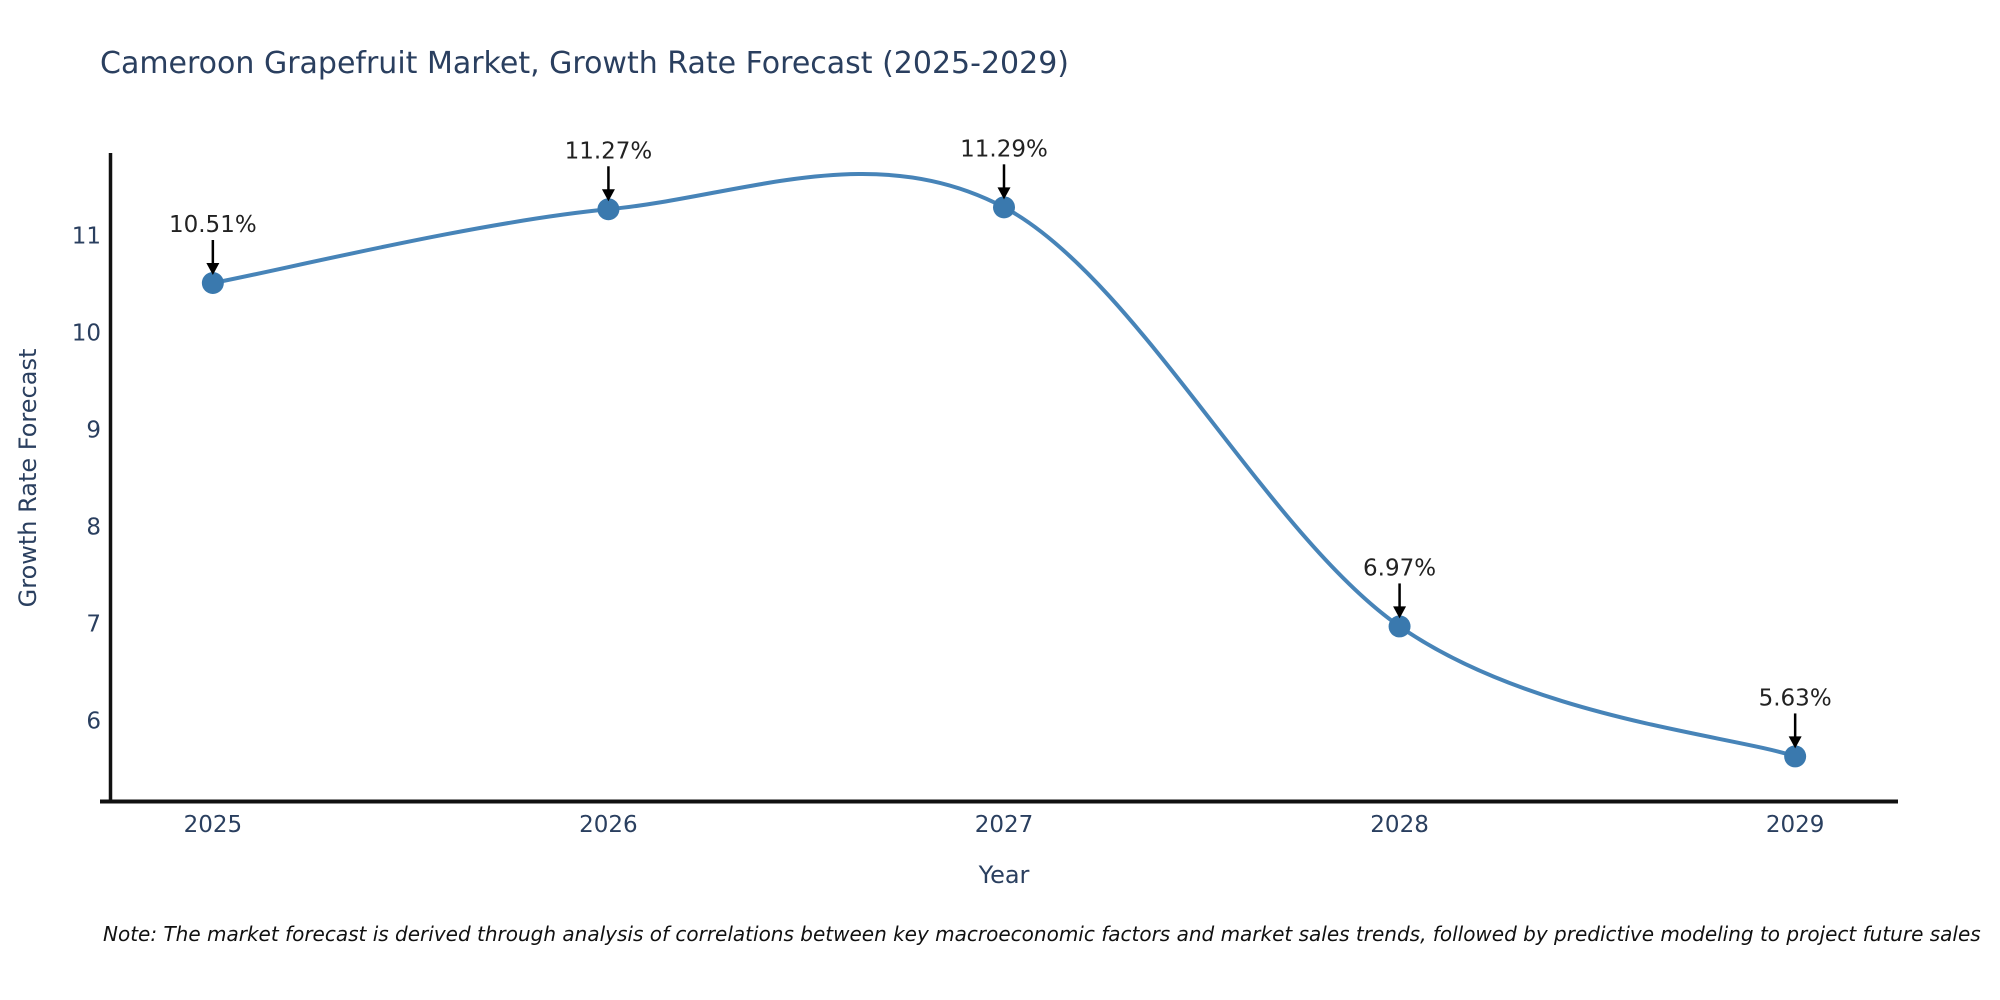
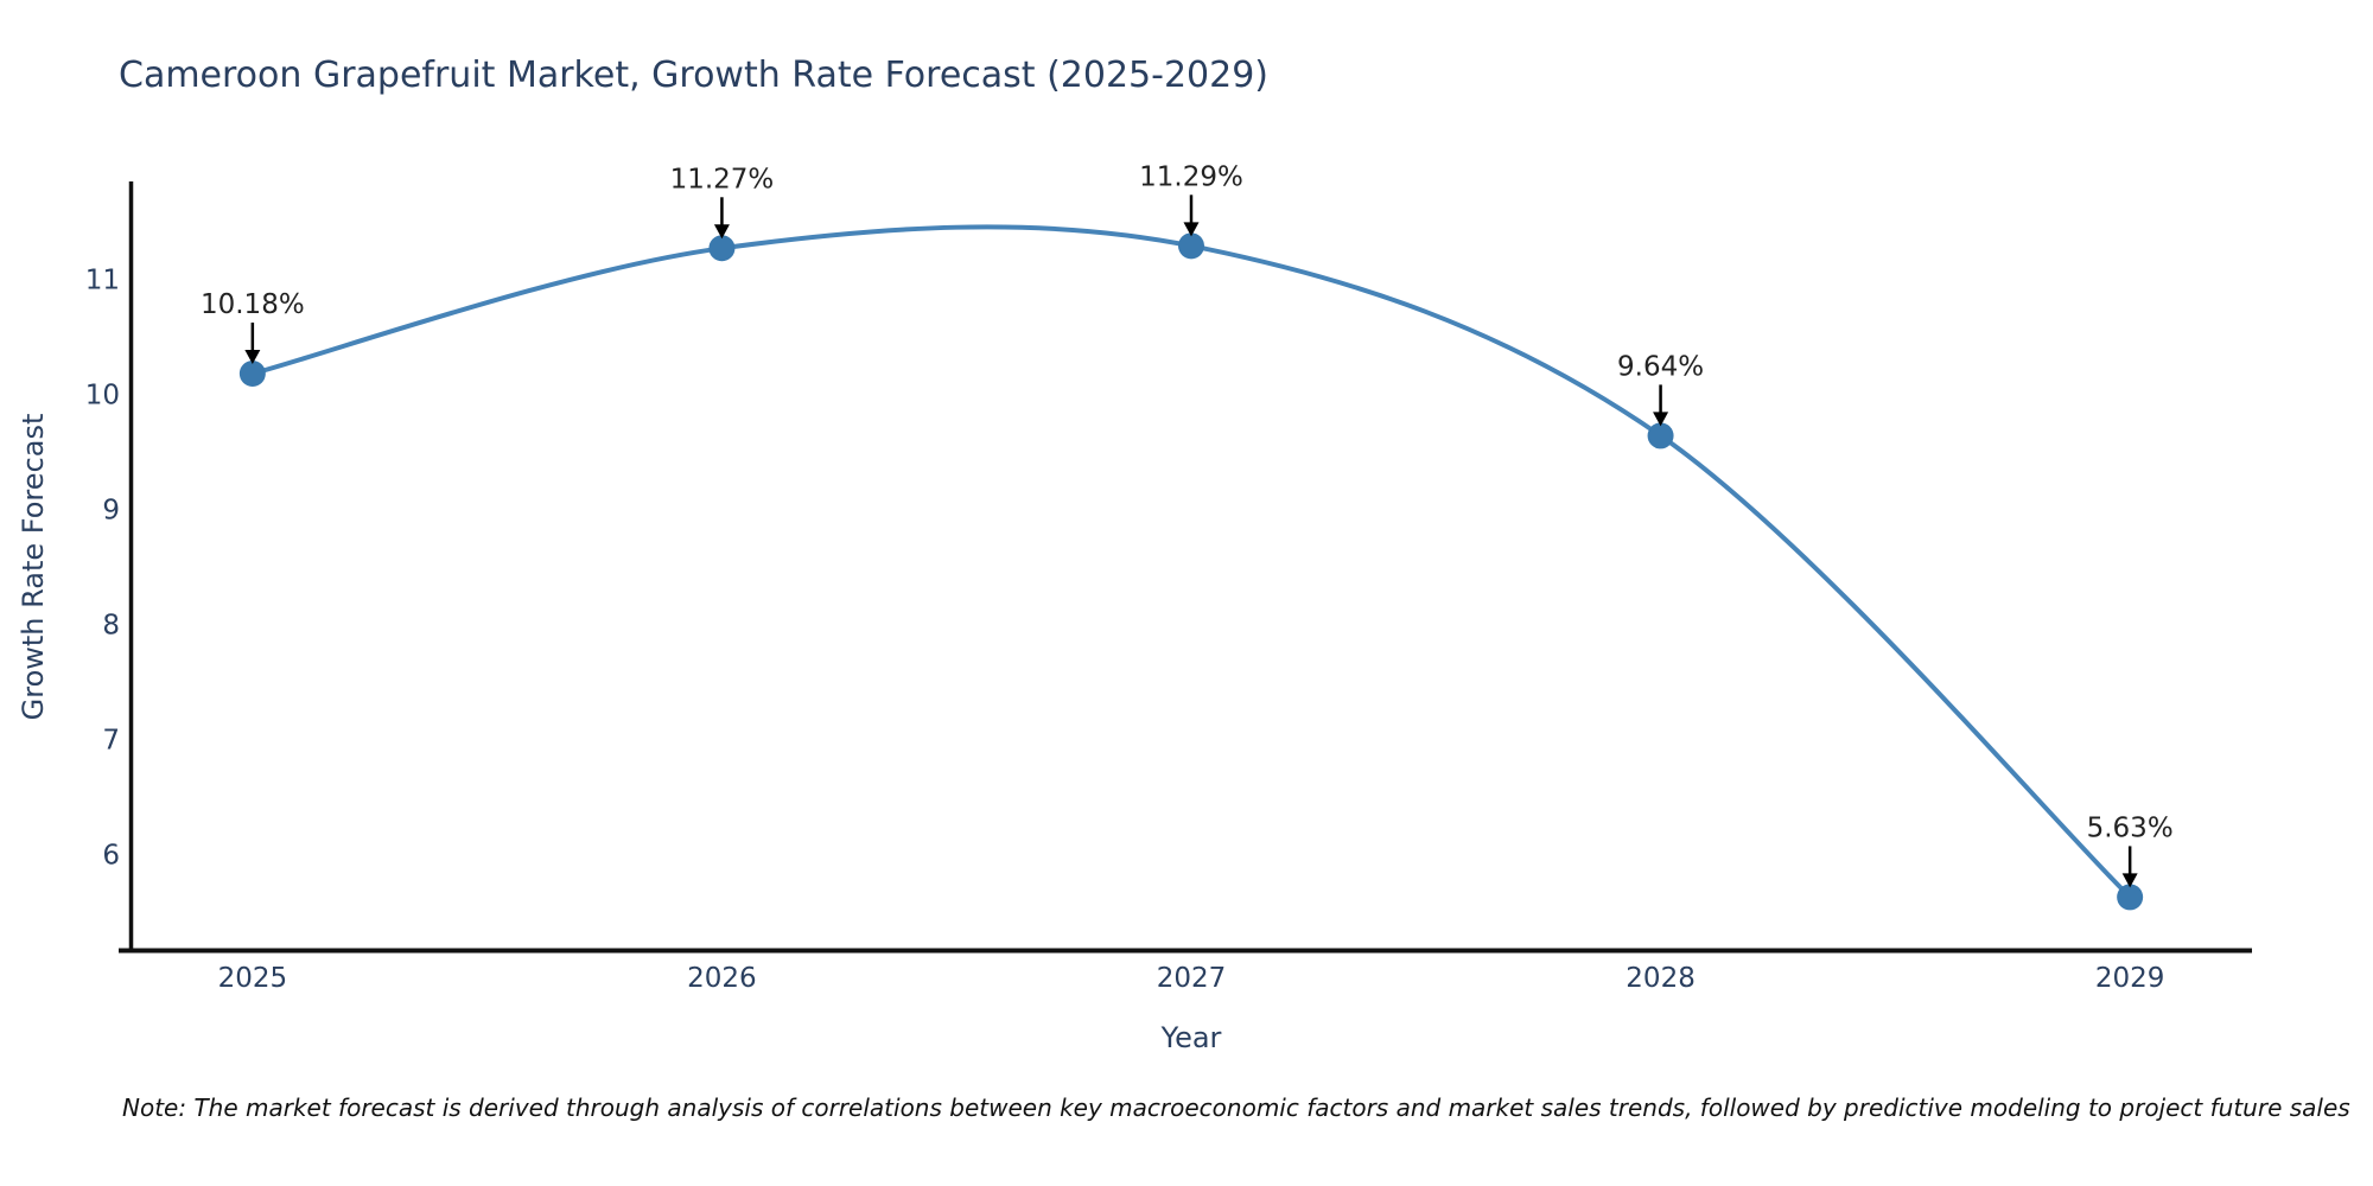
2025: 10.51% -> 10.18%
2028: 6.97% -> 9.64%
